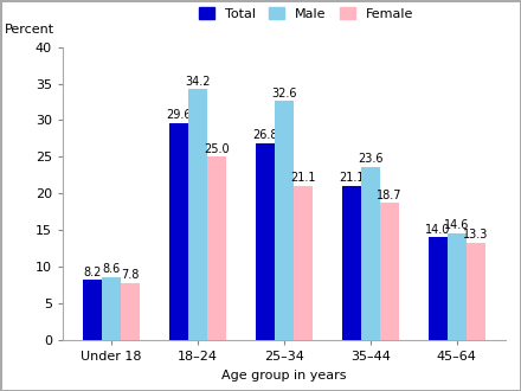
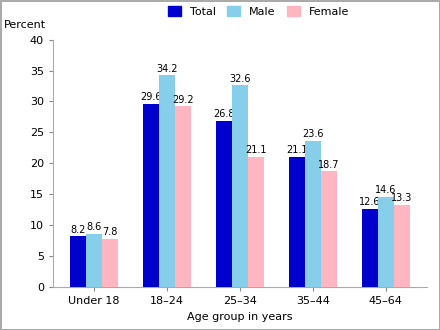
Female/18–24: 25.0 -> 29.2
Total/45–64: 14.0 -> 12.6
